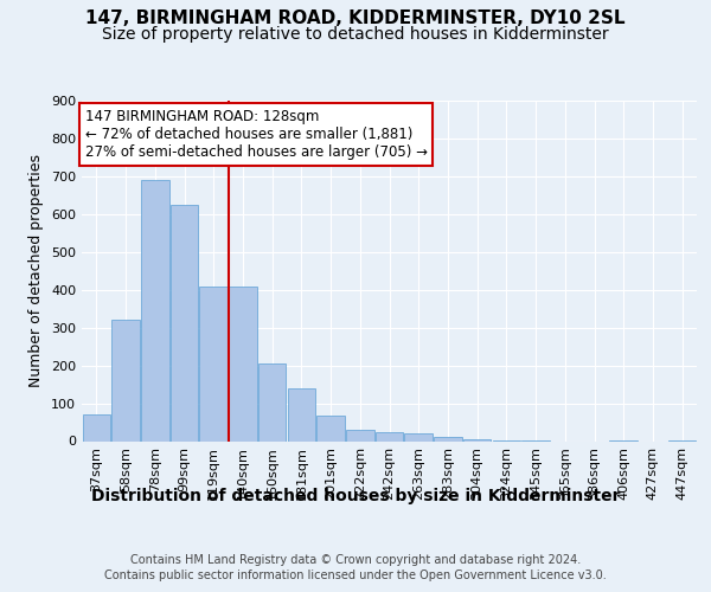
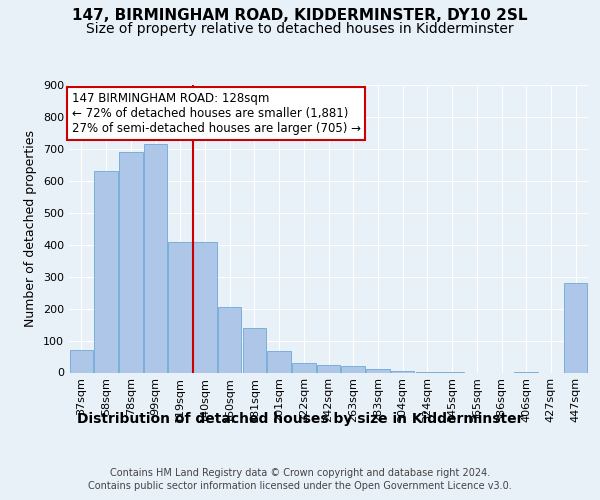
58sqm: 320 -> 630
99sqm: 625 -> 715
447sqm: 1 -> 280
